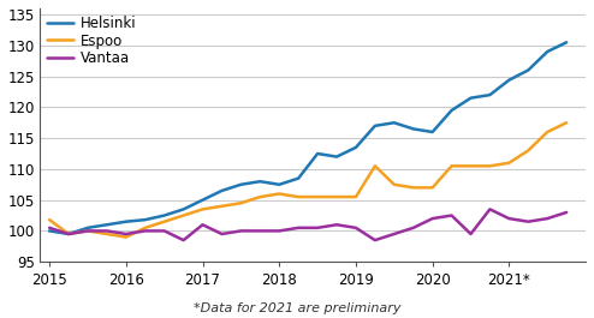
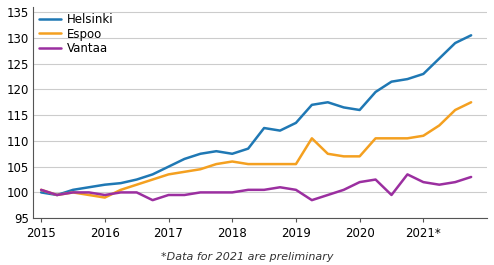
Espoo/2015: 101.8 -> 100.5
Vantaa/2017: 101.0 -> 99.5
Helsinki/2021*: 124.4 -> 123.0
